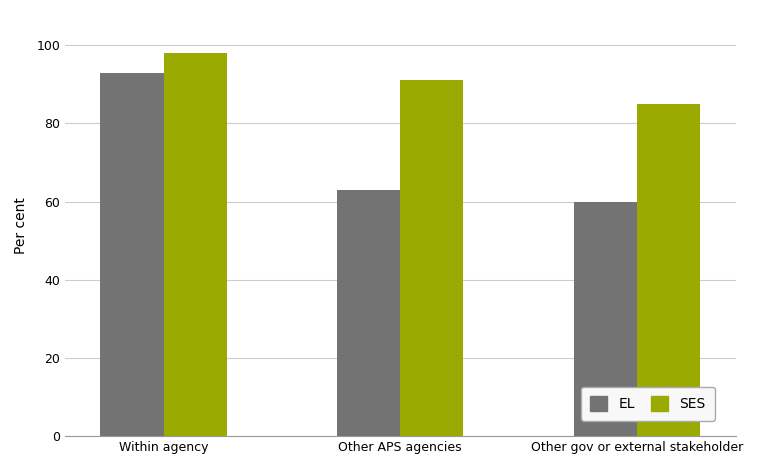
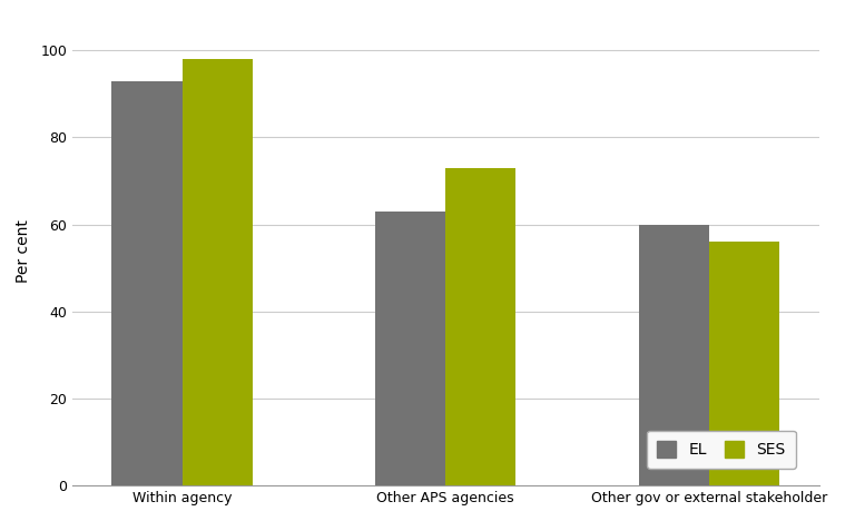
SES/Other APS agencies: 91 -> 73
SES/Other gov or external stakeholder: 85 -> 56
